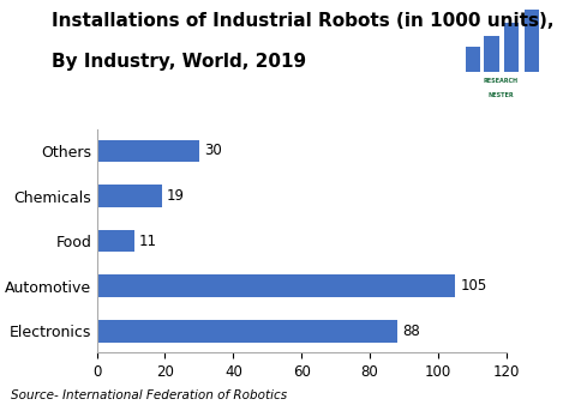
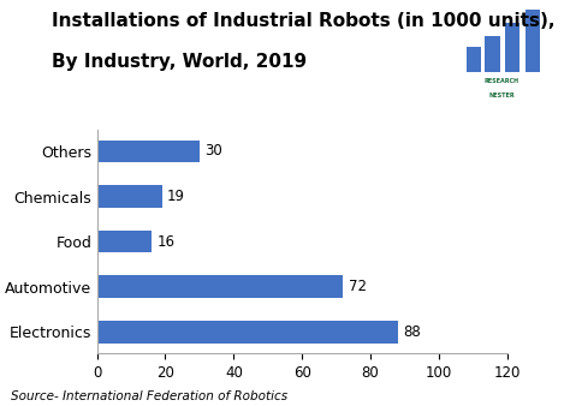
Food: 11 -> 16
Automotive: 105 -> 72
